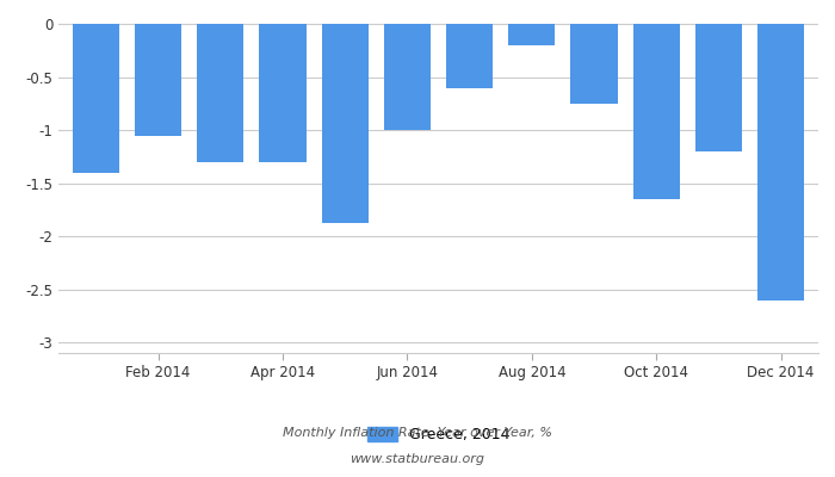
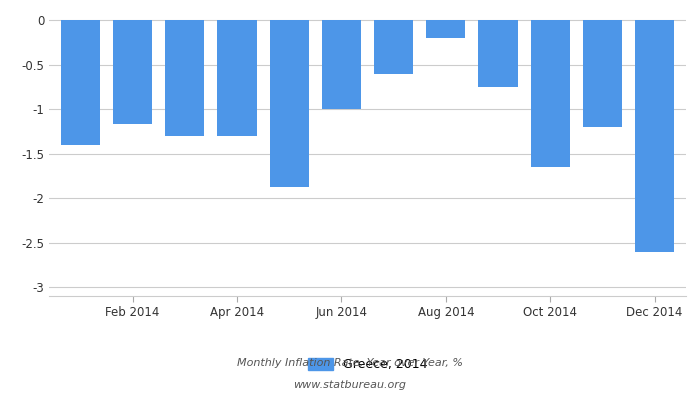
Feb 2014: -1.05 -> -1.16
